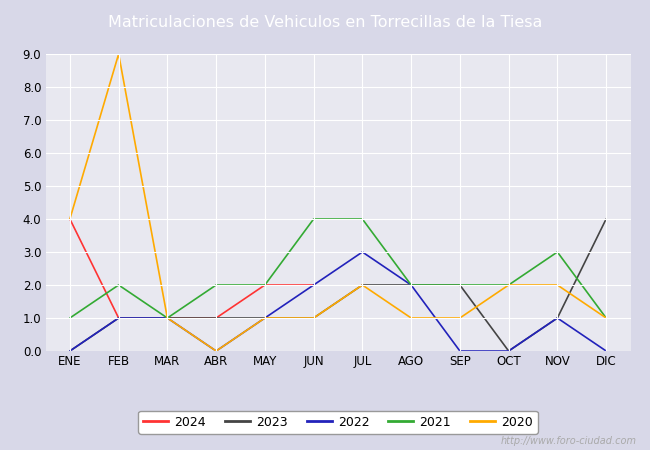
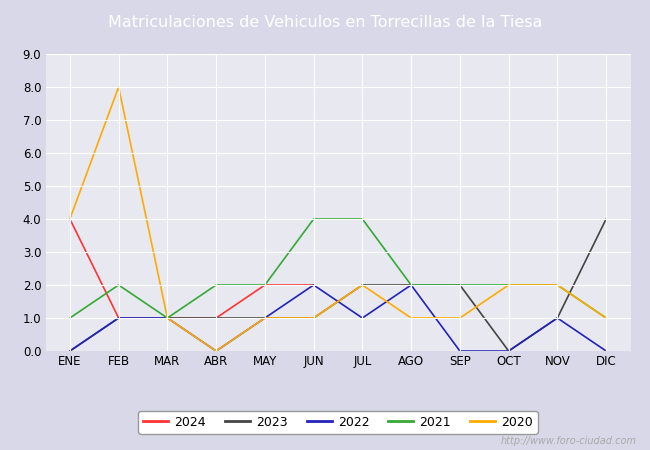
2020/FEB: 9 -> 8
2022/JUL: 3 -> 1
2021/NOV: 3 -> 2
